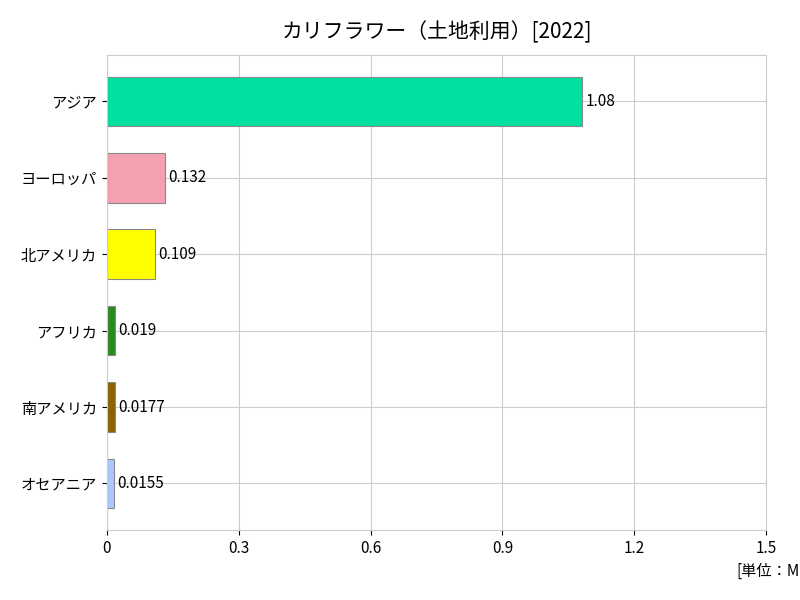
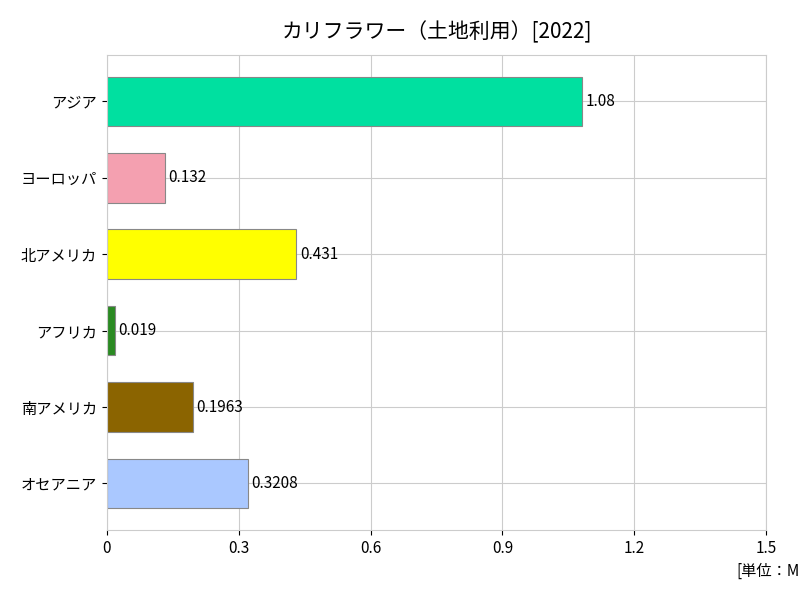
北アメリカ: 0.109 -> 0.431
南アメリカ: 0.0177 -> 0.1963
オセアニア: 0.0155 -> 0.3208
